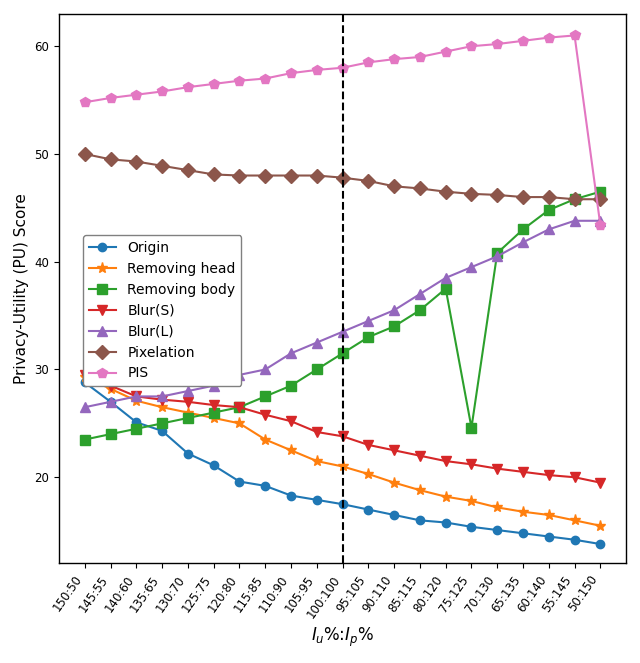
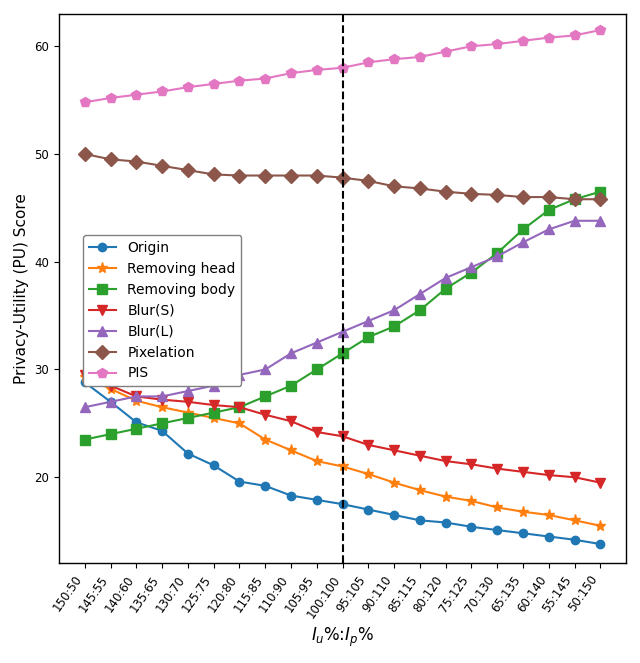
Removing body/75:125: 24.6 -> 39.0
PIS/50:150: 43.4 -> 61.5
